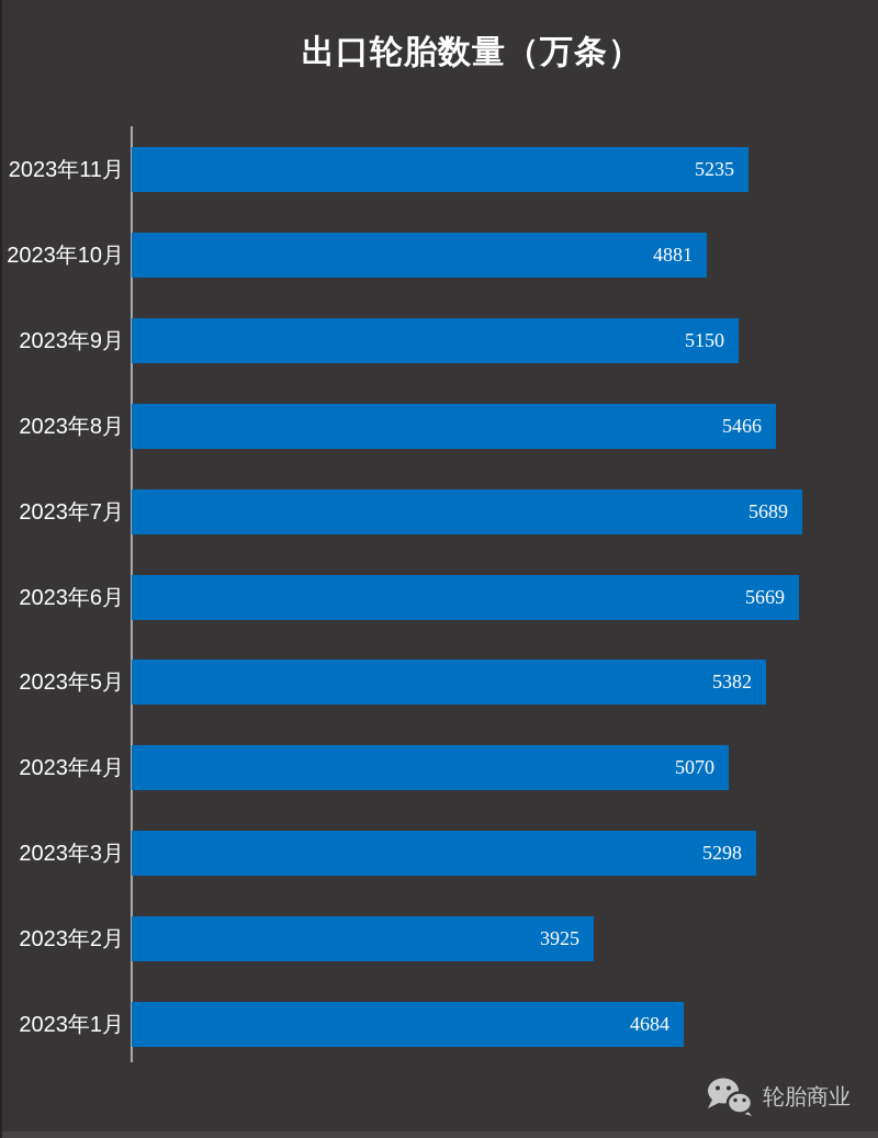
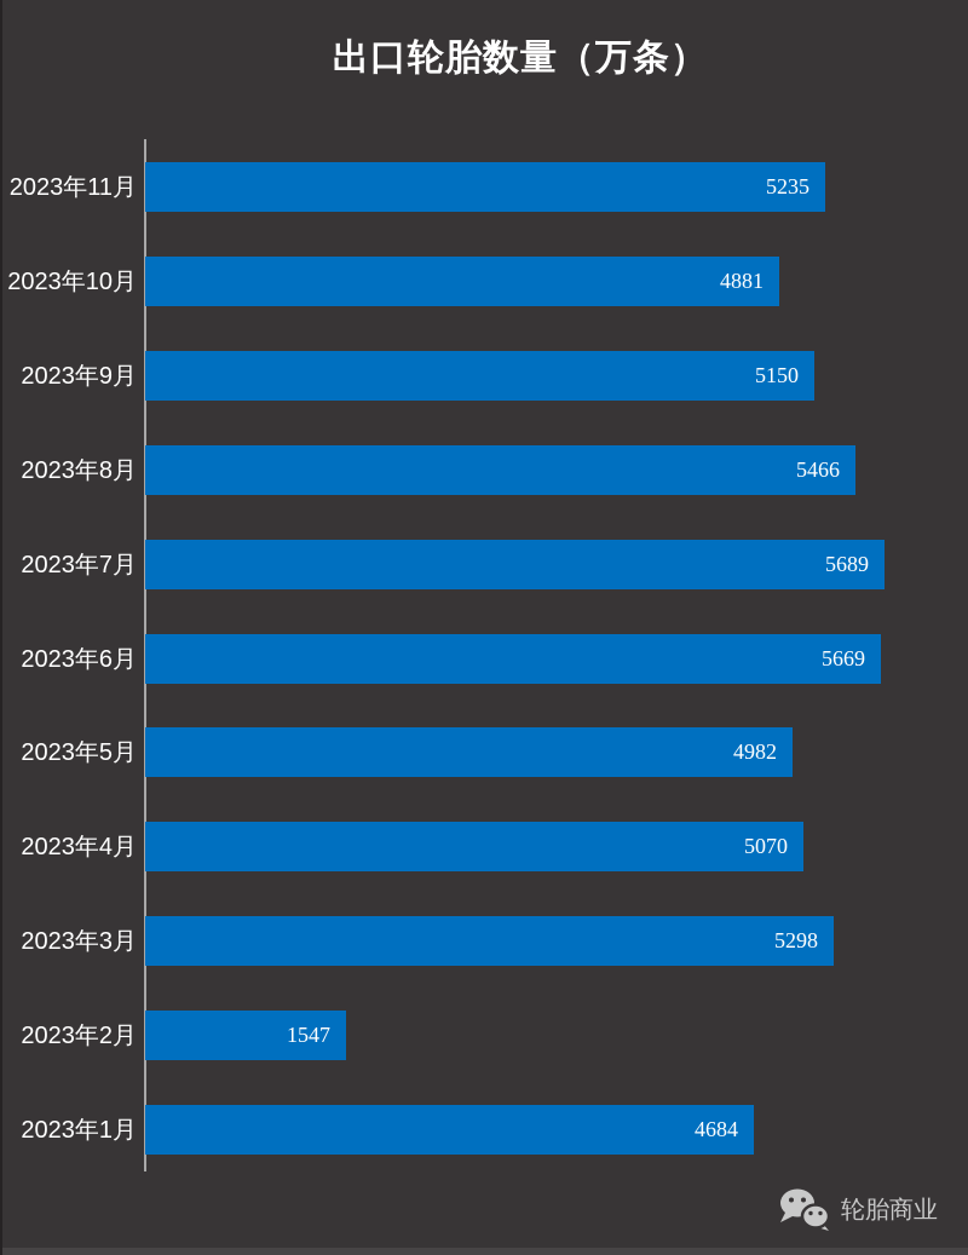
2023年5月: 5382 -> 4982
2023年2月: 3925 -> 1547
